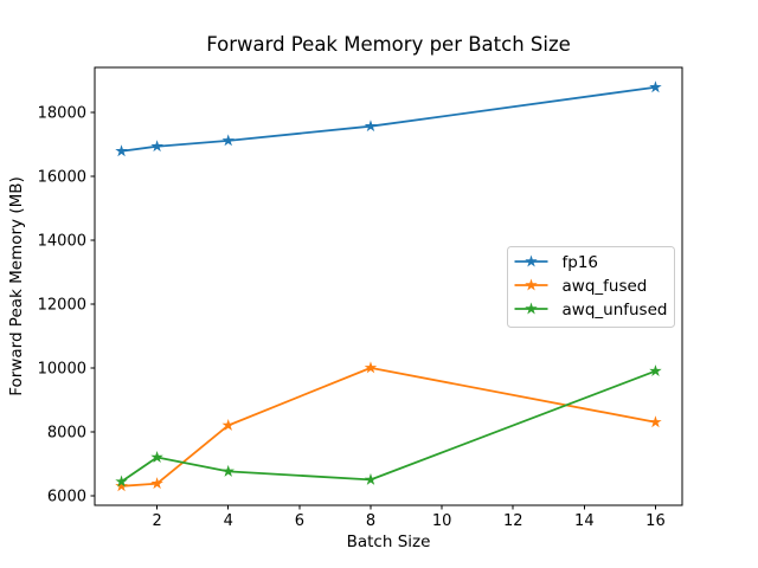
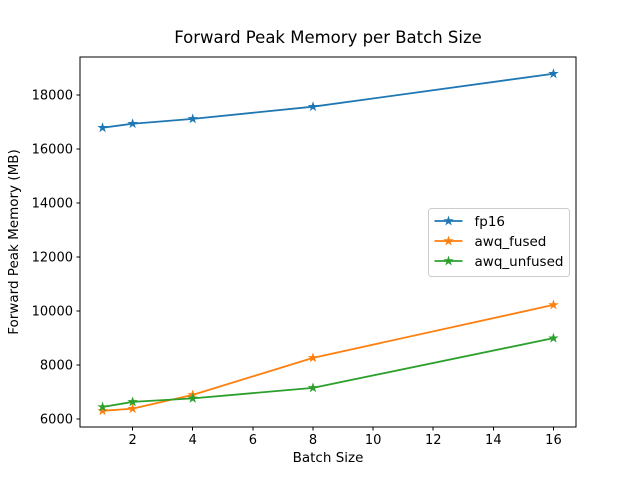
awq_unfused/2: 7200 -> 6600
awq_fused/4: 8200 -> 6900
awq_fused/8: 10000 -> 8300
awq_unfused/8: 6500 -> 7200
awq_fused/16: 8300 -> 10200
awq_unfused/16: 9900 -> 9000
